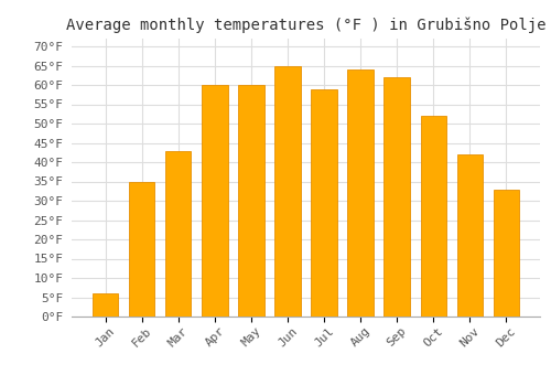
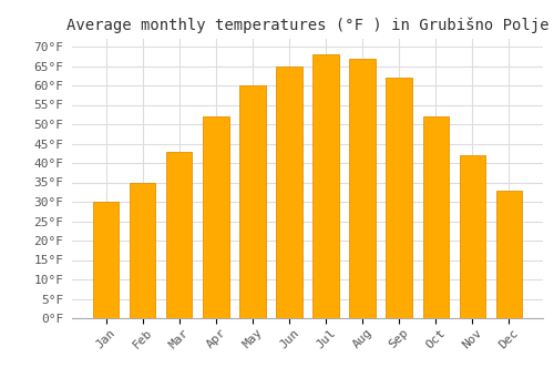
Jan: 6°F -> 30°F
Apr: 60°F -> 52°F
Jul: 59°F -> 68°F
Aug: 64°F -> 67°F
